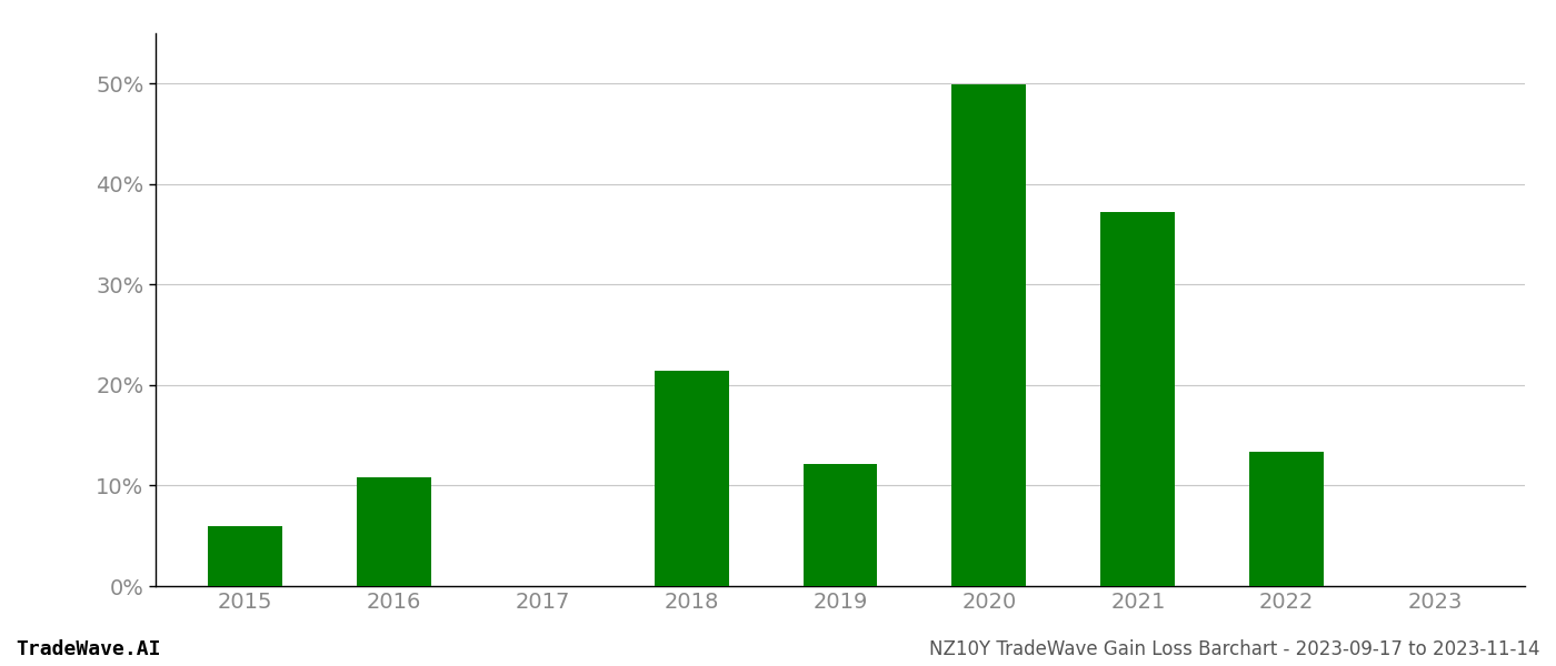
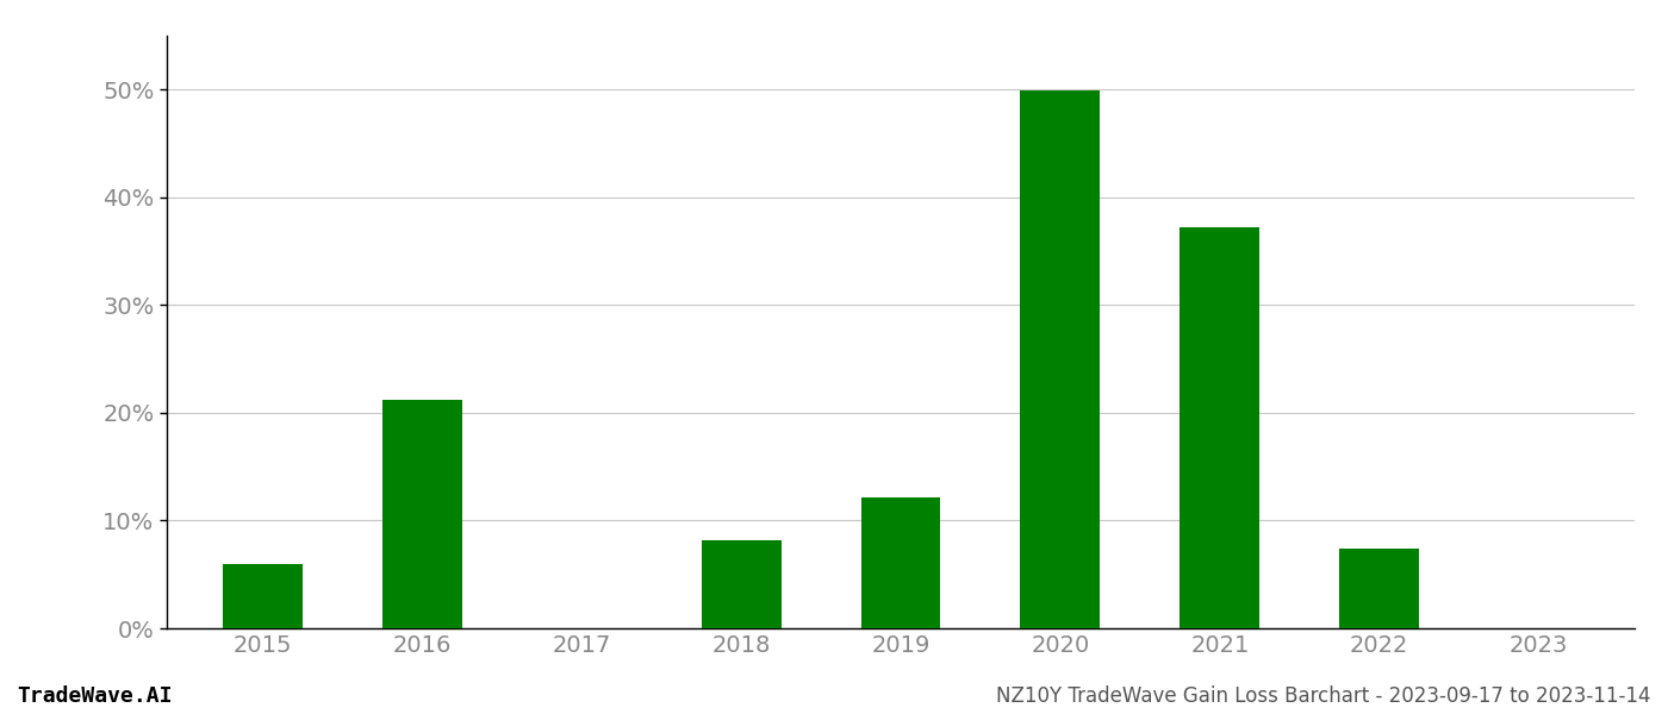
2016: 10.8% -> 21.2%
2018: 21.4% -> 8.2%
2022: 13.4% -> 7.4%
